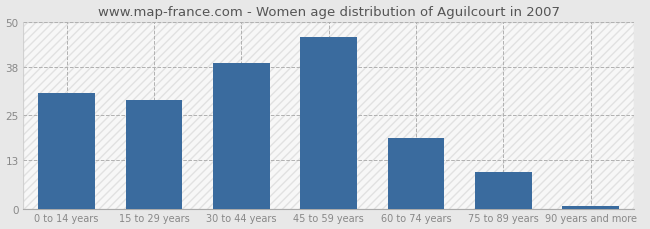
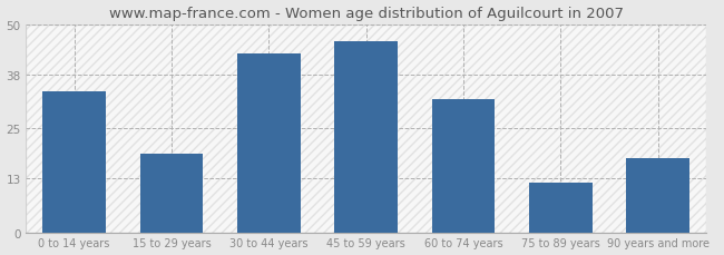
0 to 14 years: 31 -> 34
15 to 29 years: 29 -> 19
30 to 44 years: 39 -> 43
60 to 74 years: 19 -> 32
75 to 89 years: 10 -> 12
90 years and more: 1 -> 18
